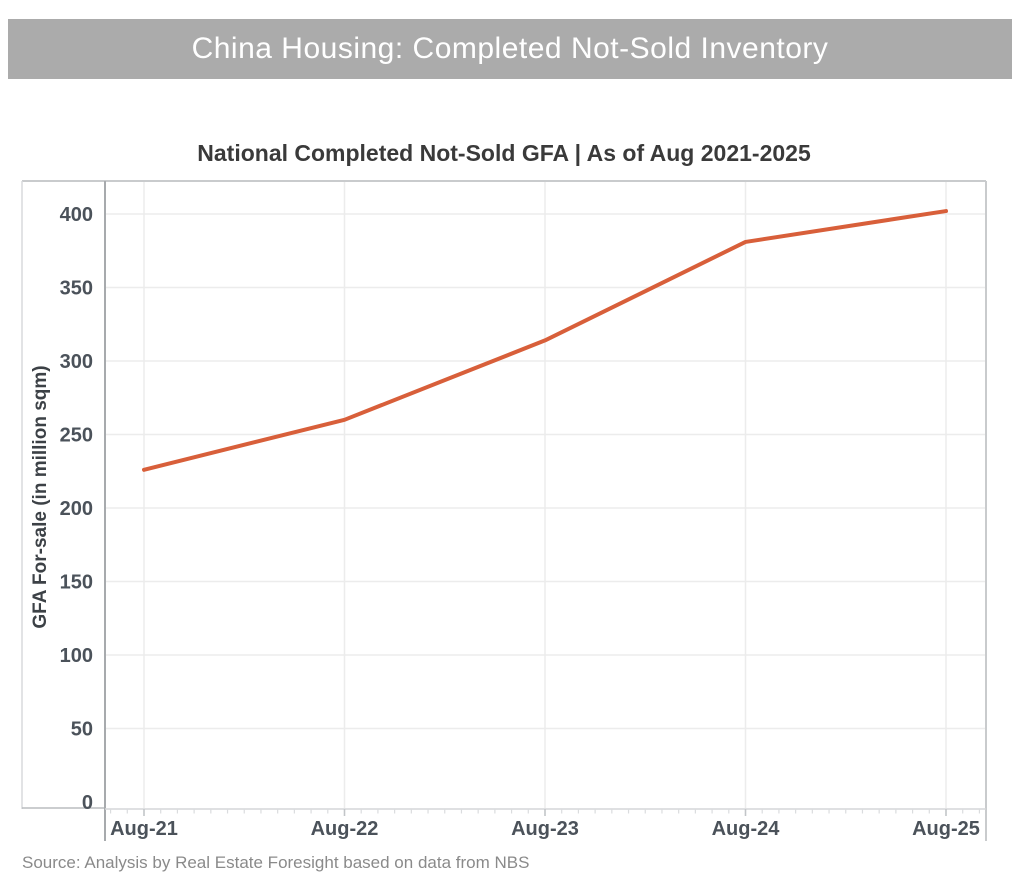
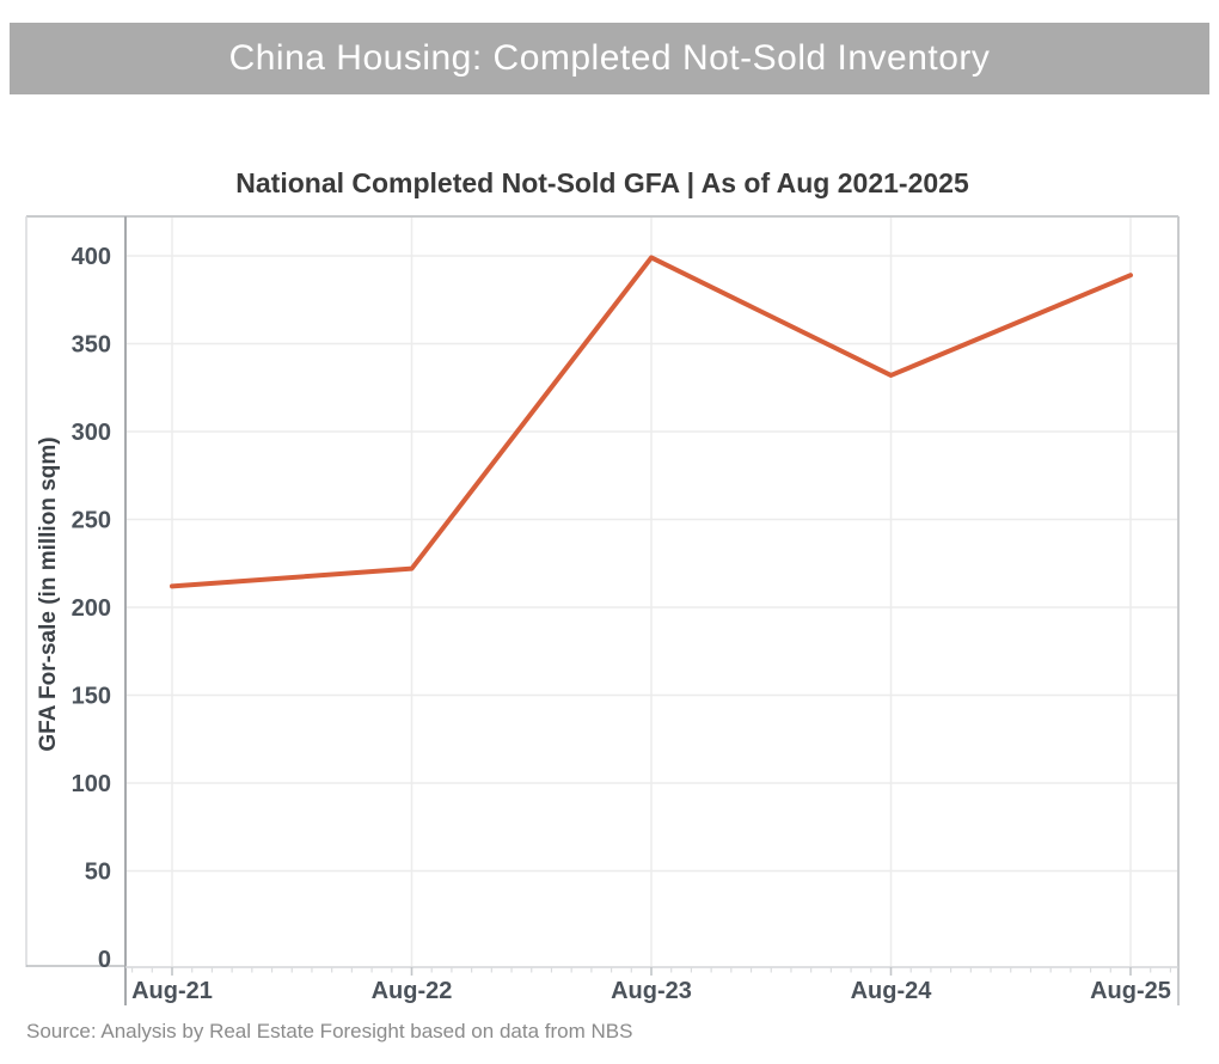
Aug-21: 226 -> 212
Aug-22: 260 -> 222
Aug-23: 314 -> 399
Aug-24: 381 -> 332
Aug-25: 402 -> 389
